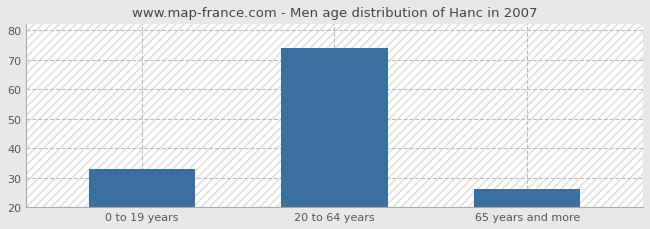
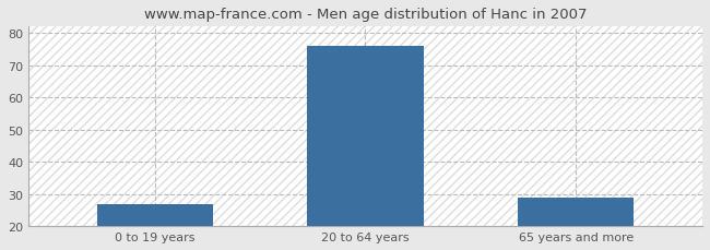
0 to 19 years: 33 -> 27
20 to 64 years: 74 -> 76
65 years and more: 26 -> 29
